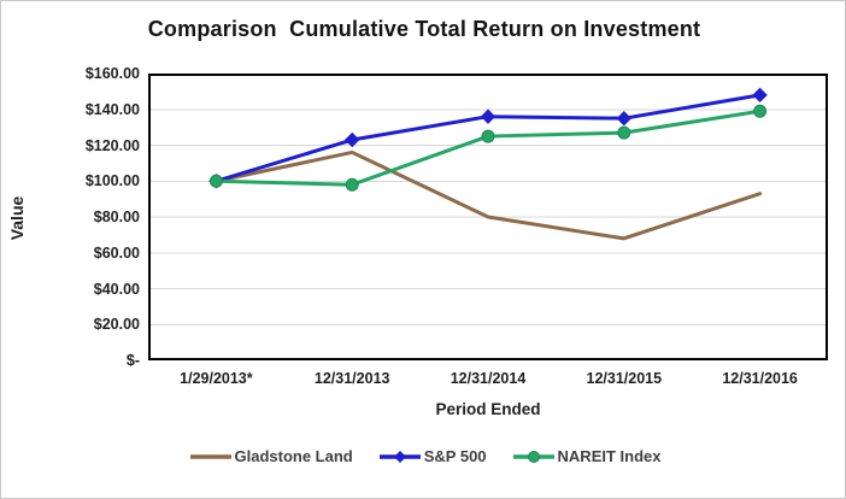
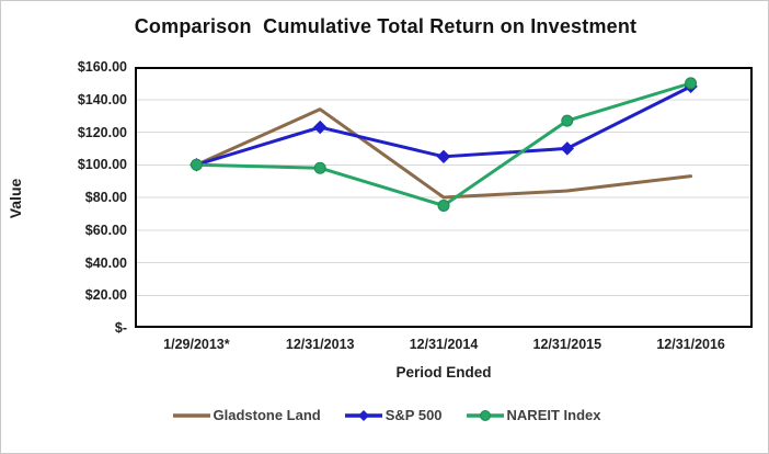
Gladstone Land/12/31/2013: $116 -> $134
S&P 500/12/31/2014: $136 -> $105
NAREIT Index/12/31/2014: $125 -> $75
Gladstone Land/12/31/2015: $68 -> $84
S&P 500/12/31/2015: $135 -> $110
NAREIT Index/12/31/2016: $139 -> $150
